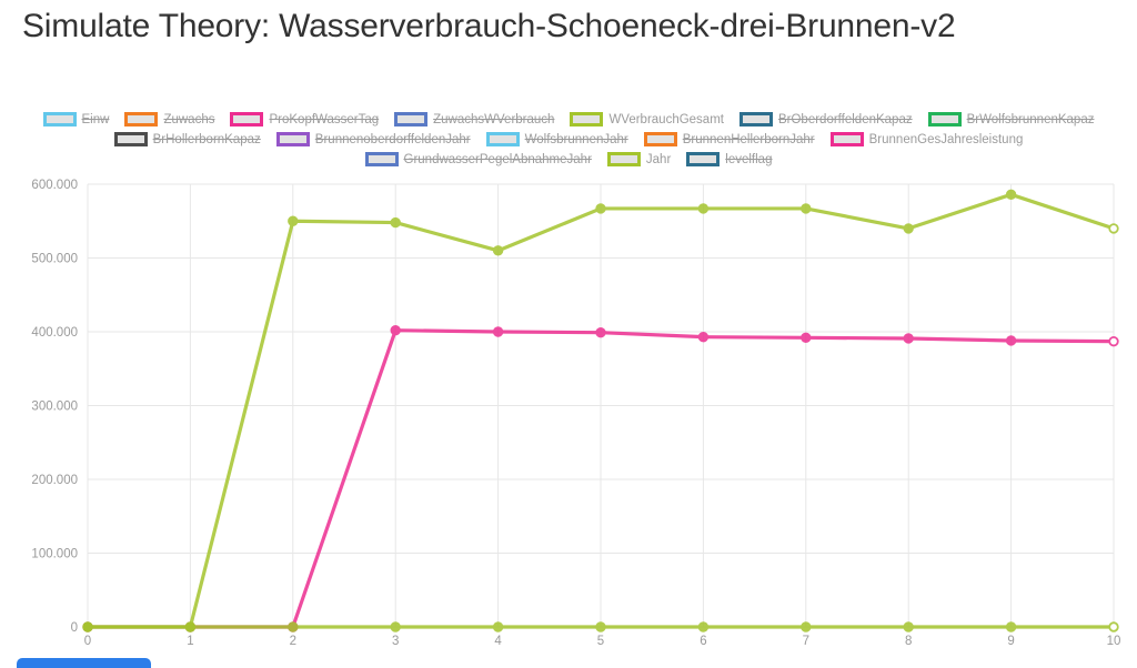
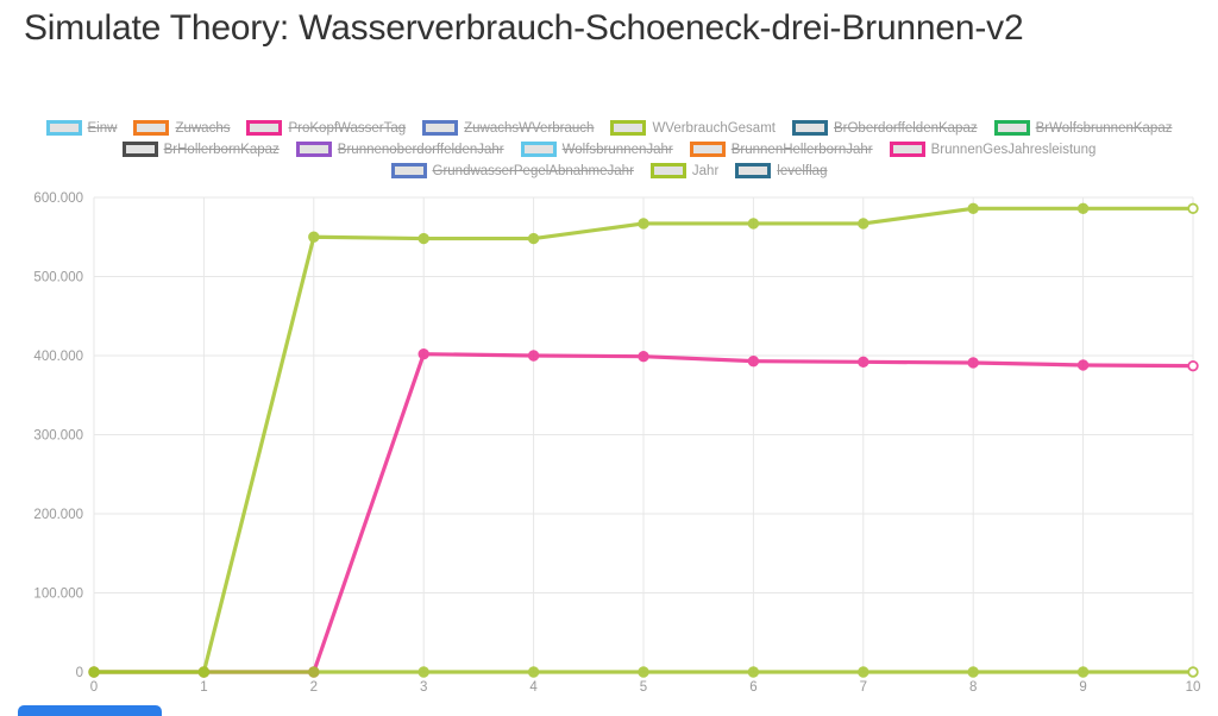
WVerbrauchGesamt/4: 510000 -> 550000
WVerbrauchGesamt/8: 540000 -> 590000
WVerbrauchGesamt/10: 540000 -> 590000
